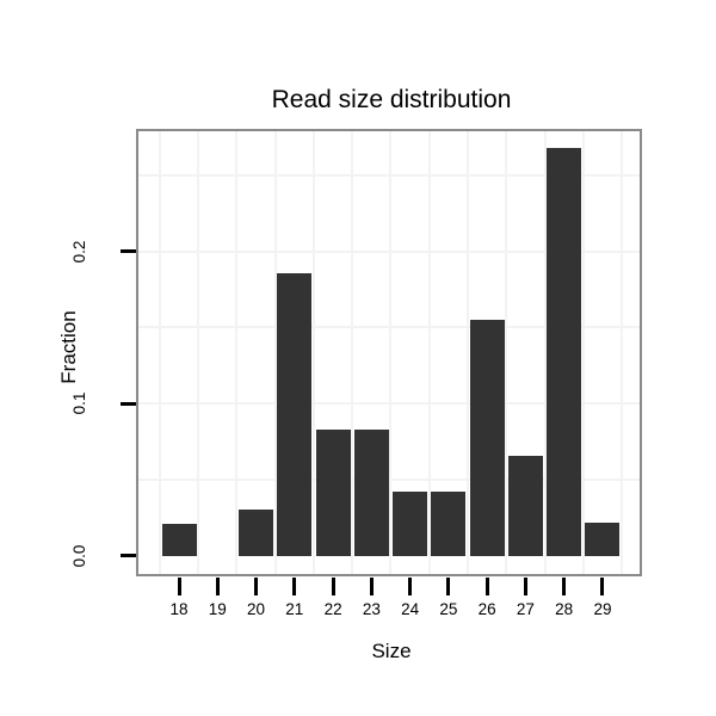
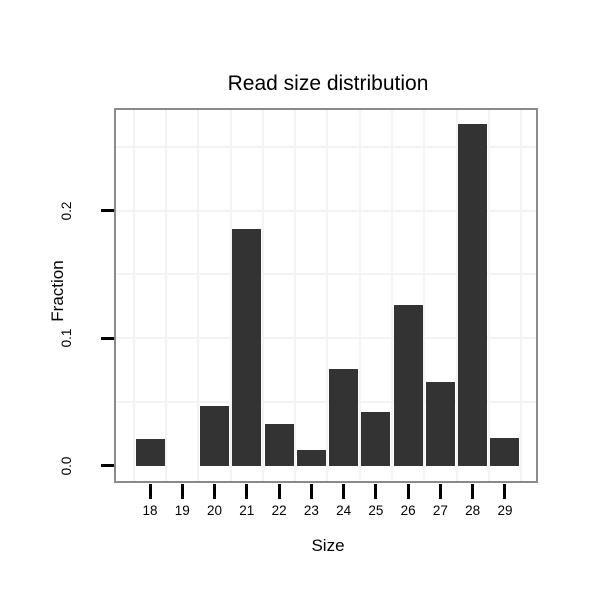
20: 0.030 -> 0.047
22: 0.083 -> 0.033
23: 0.083 -> 0.012
24: 0.042 -> 0.076
26: 0.155 -> 0.126
